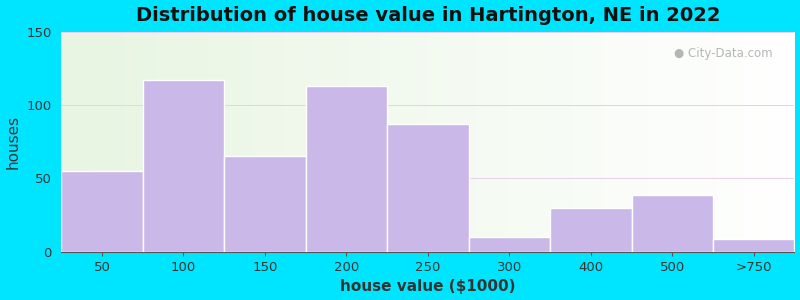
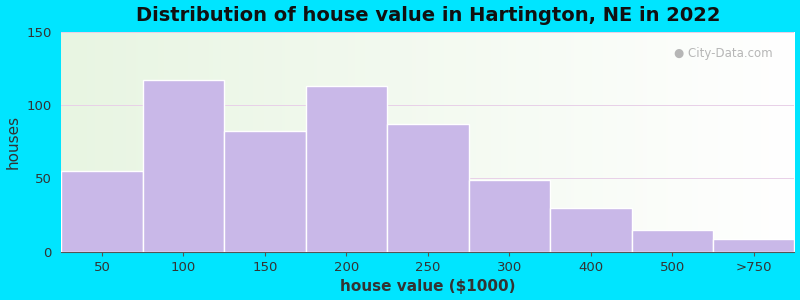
150: 65 -> 82
300: 10 -> 49
500: 39 -> 15
